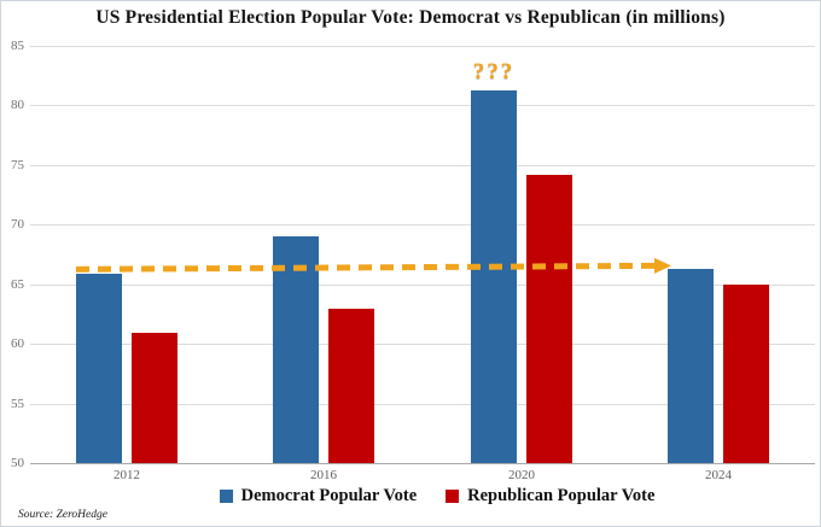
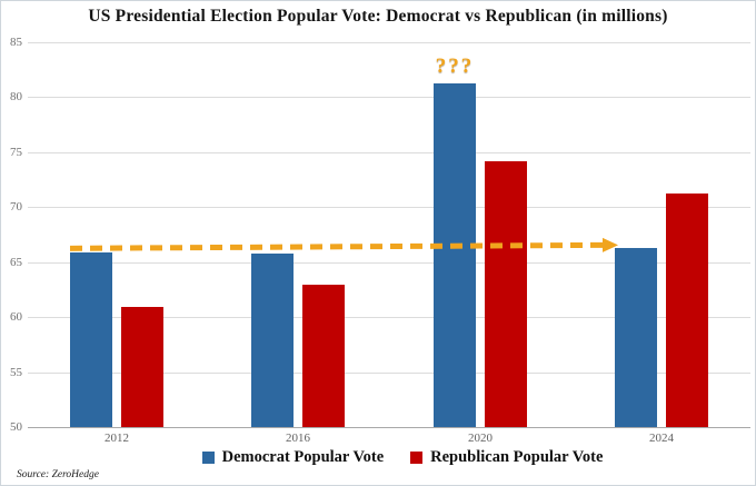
Democrat Popular Vote/2016: 69 -> 66
Republican Popular Vote/2024: 65 -> 71
